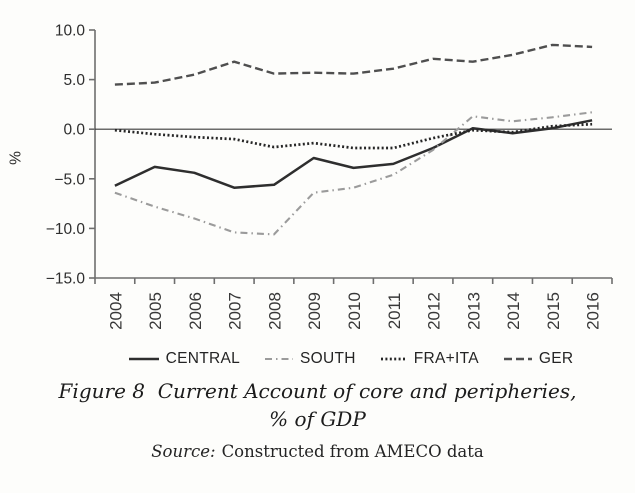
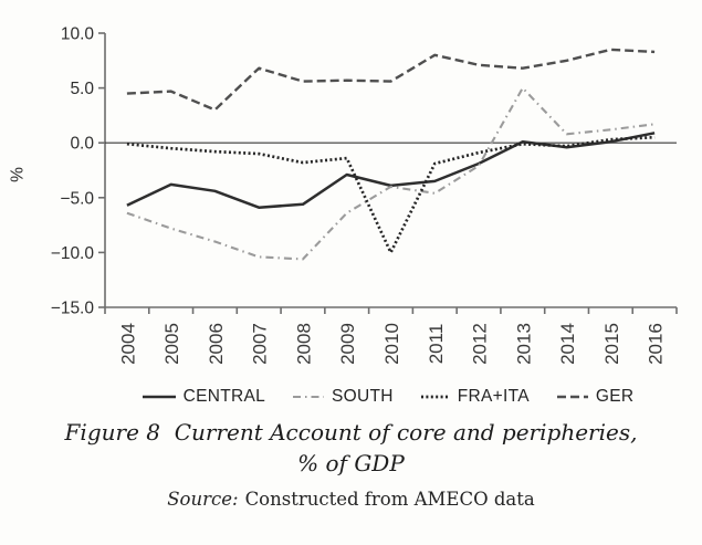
GER/2006: 6 -> 3
SOUTH/2010: -6 -> -4
FRA+ITA/2010: -2 -> -10
GER/2011: 6 -> 8
SOUTH/2013: 1 -> 5
